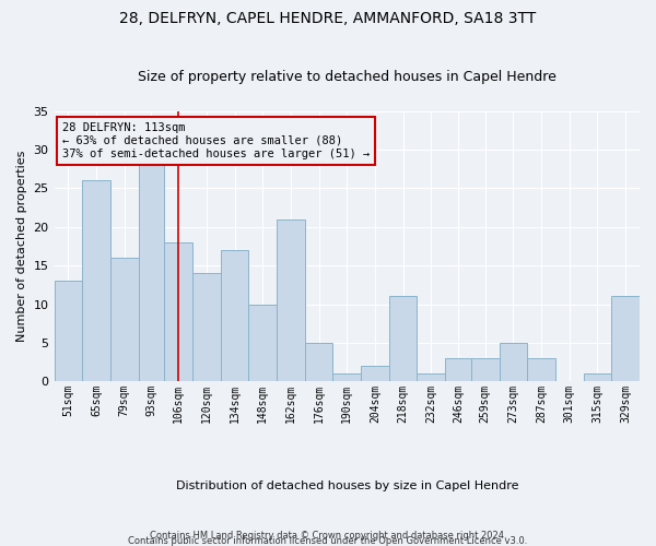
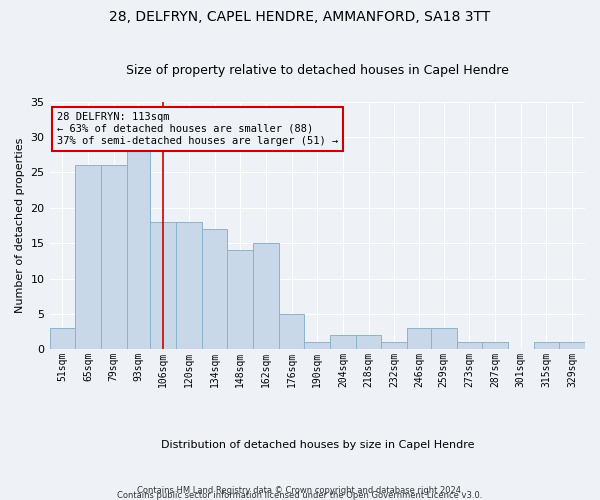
51sqm: 13 -> 3
79sqm: 16 -> 26
120sqm: 14 -> 18
148sqm: 10 -> 14
162sqm: 21 -> 15
218sqm: 11 -> 2
273sqm: 5 -> 1
287sqm: 3 -> 1
329sqm: 11 -> 1
